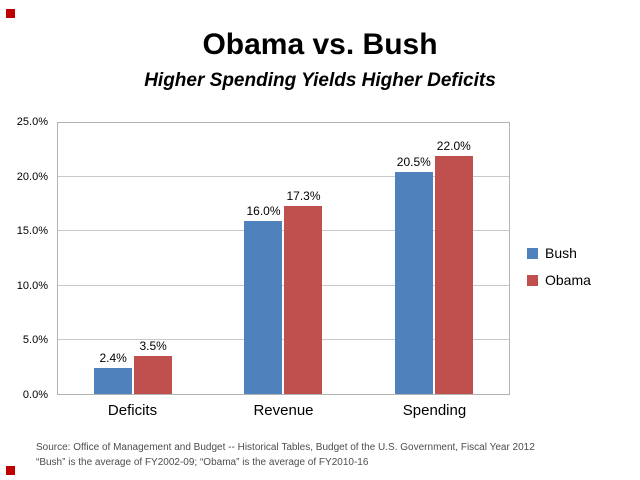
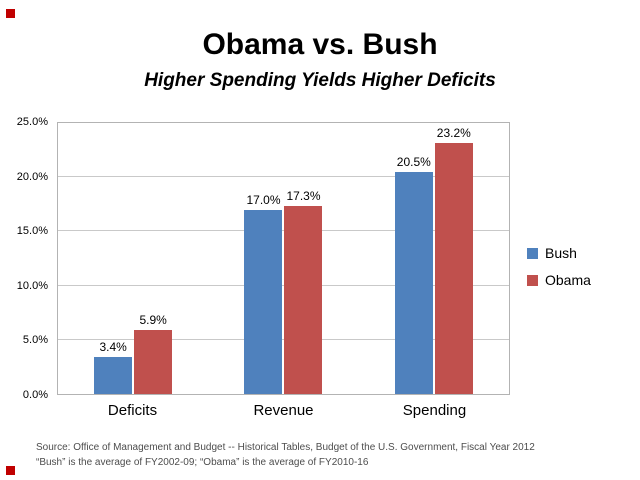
Bush/Deficits: 2.4% -> 3.4%
Obama/Deficits: 3.5% -> 5.9%
Bush/Revenue: 16.0% -> 17.0%
Obama/Spending: 22.0% -> 23.2%
